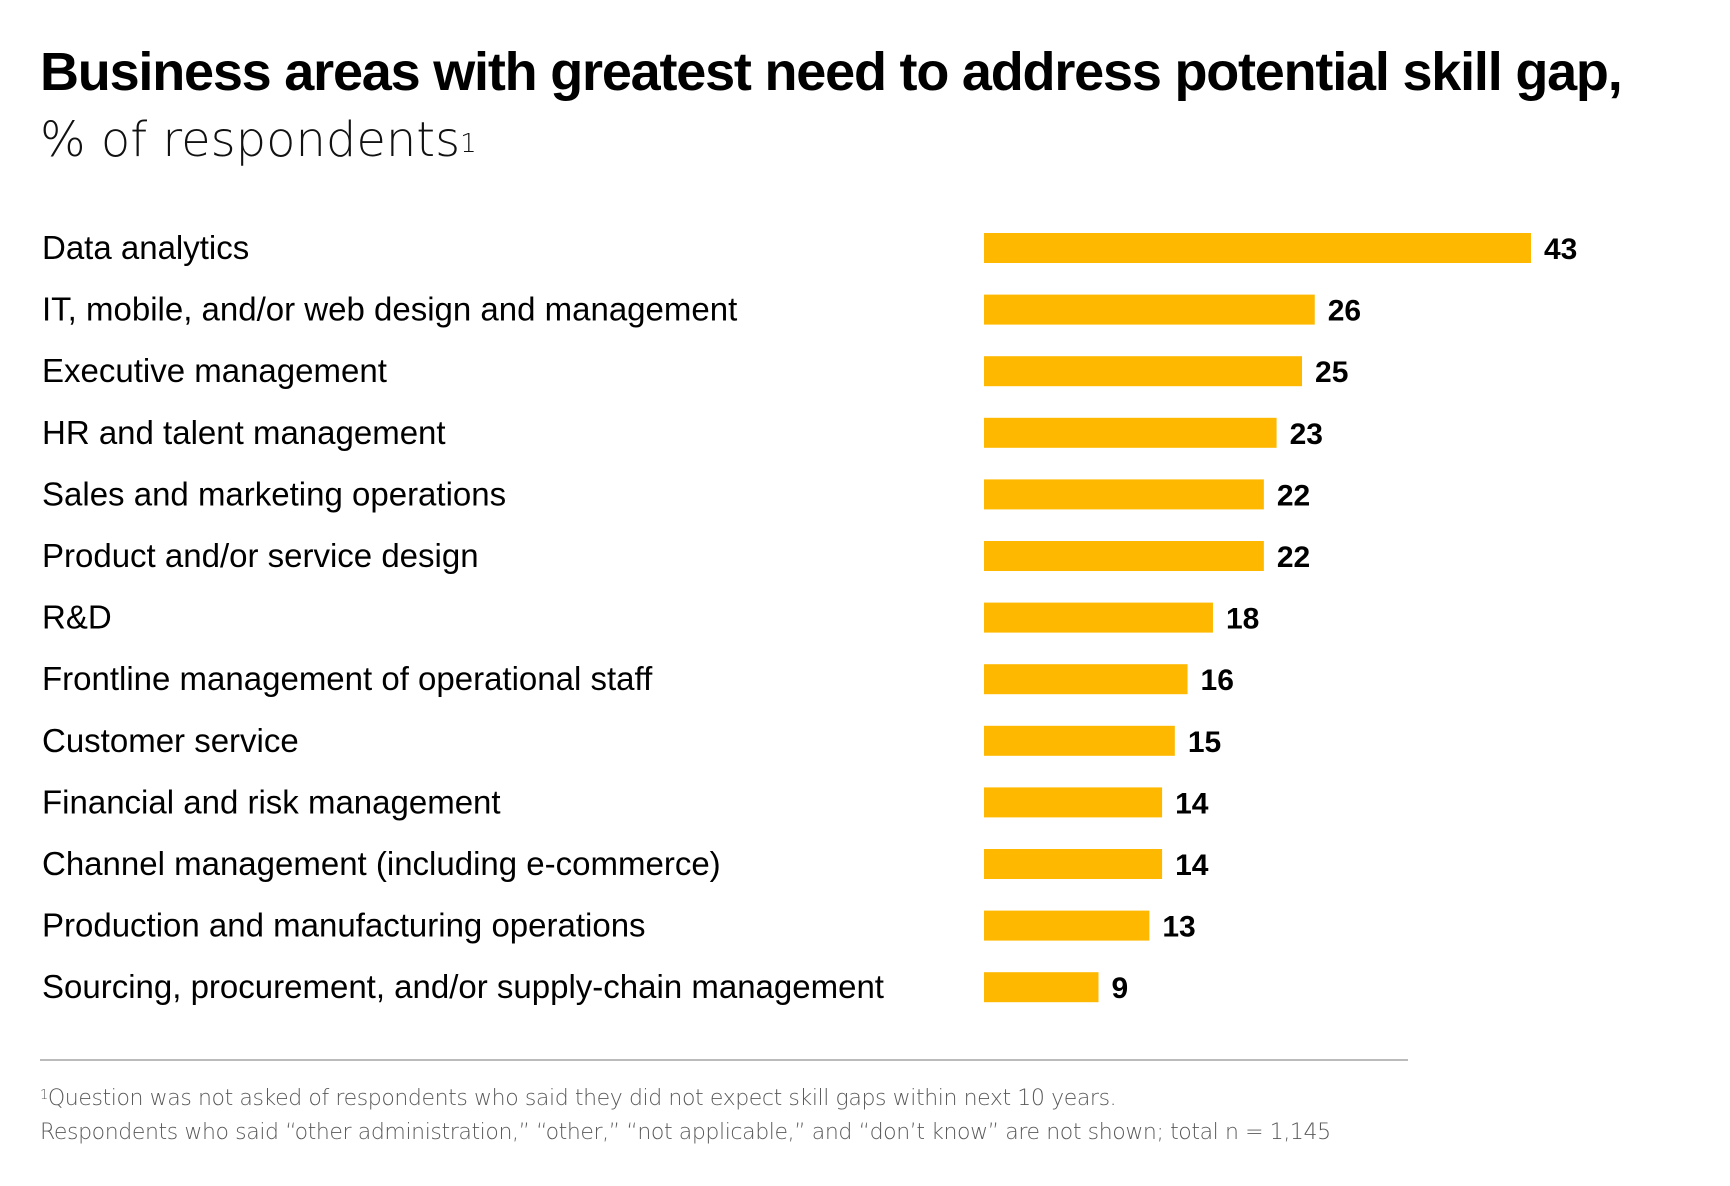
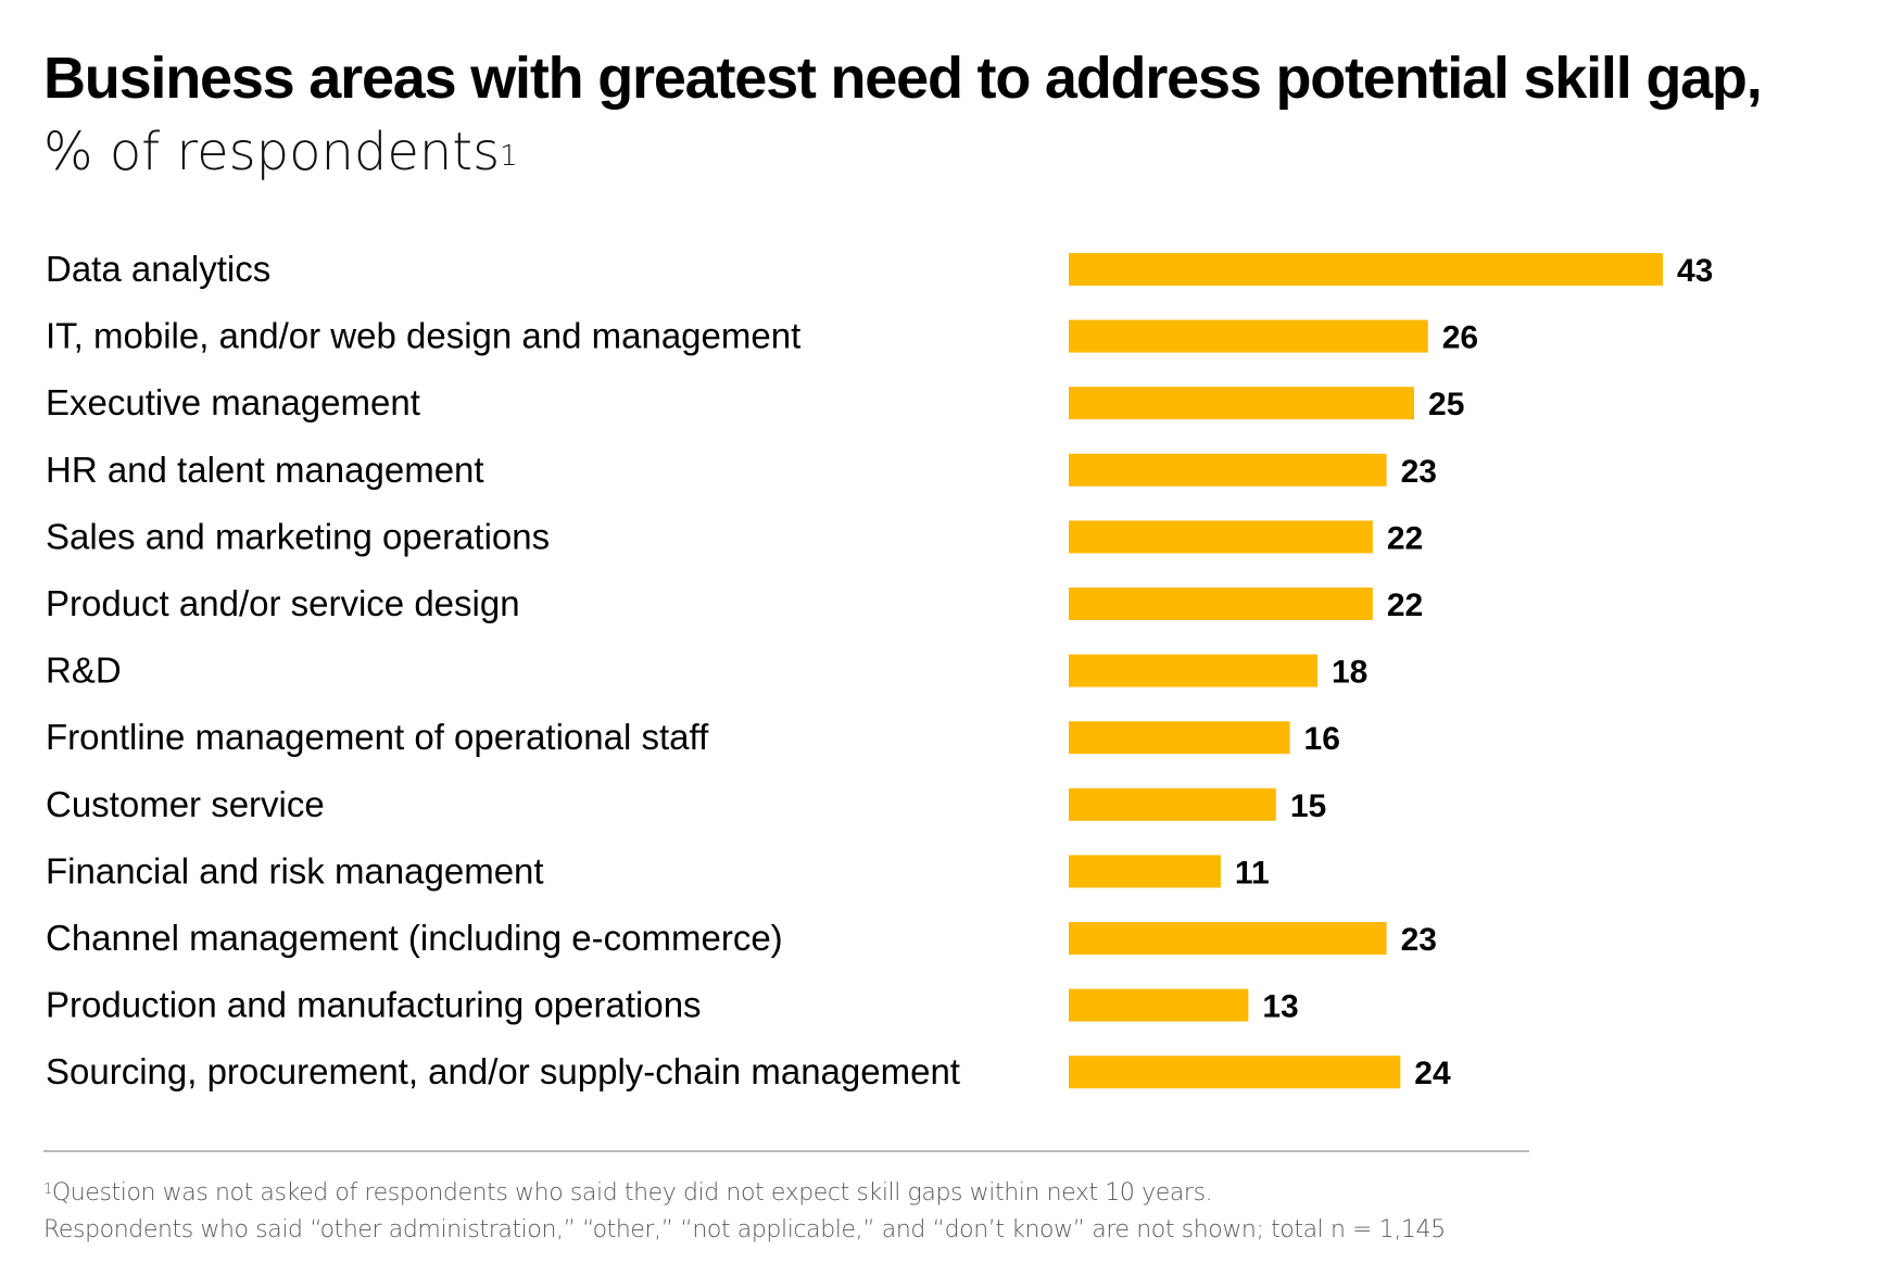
Financial and risk management: 14 -> 11
Channel management (including e-commerce): 14 -> 23
Sourcing, procurement, and/or supply-chain management: 9 -> 24
